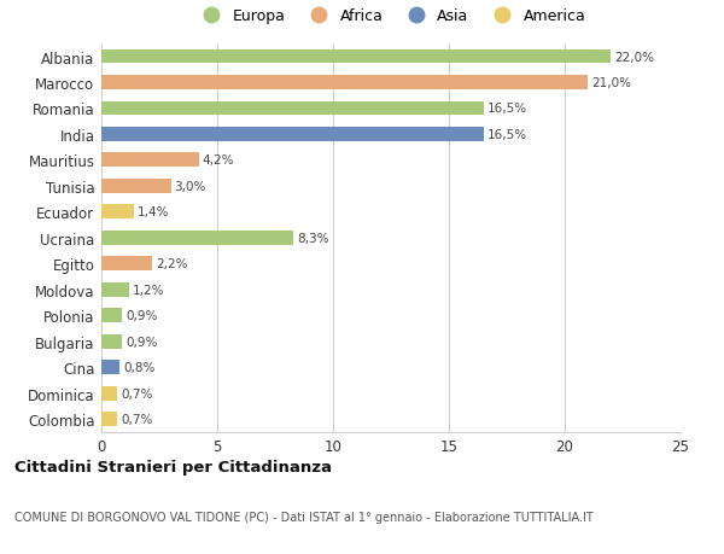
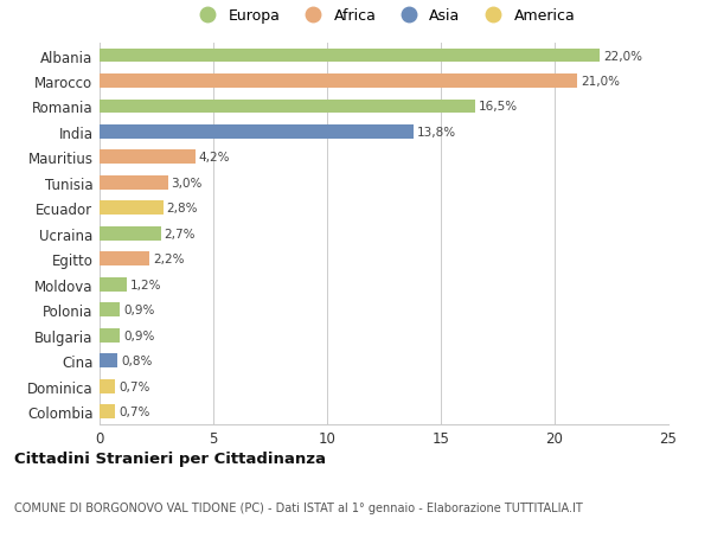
India: 16,5% -> 13,8%
Ecuador: 1,4% -> 2,8%
Ucraina: 8,3% -> 2,7%
